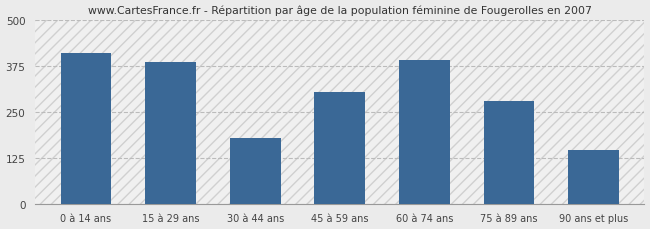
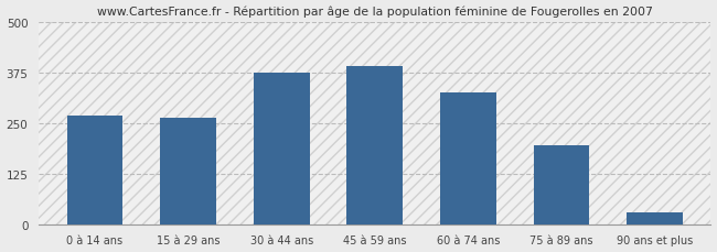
0 à 14 ans: 410 -> 270
15 à 29 ans: 385 -> 263
30 à 44 ans: 180 -> 375
45 à 59 ans: 305 -> 392
60 à 74 ans: 390 -> 325
75 à 89 ans: 280 -> 195
90 ans et plus: 145 -> 30
